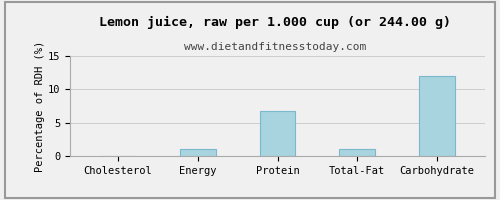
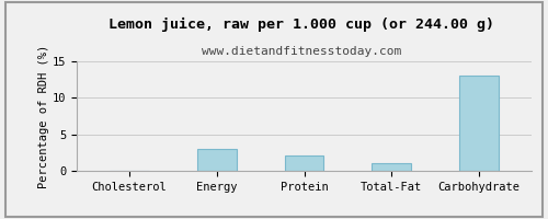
Energy: 1.0 -> 3.0
Protein: 6.8 -> 2.1
Carbohydrate: 12.0 -> 13.0
